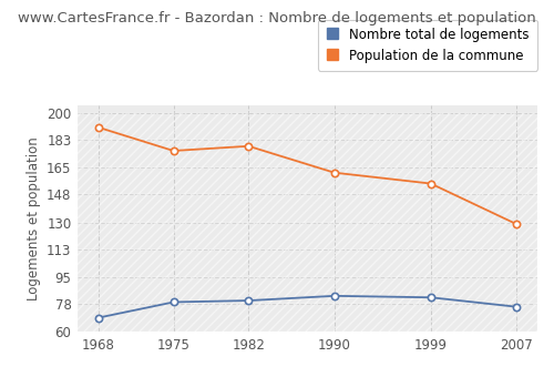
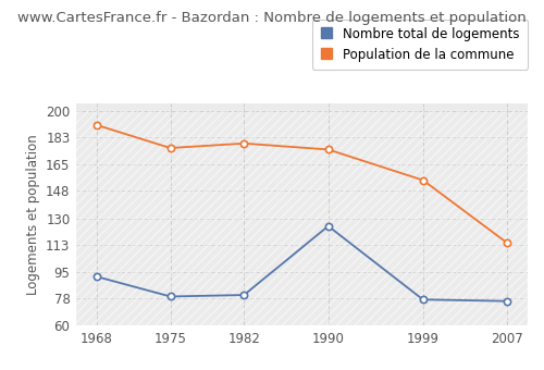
Nombre total de logements/1968: 69 -> 92
Nombre total de logements/1990: 83 -> 125
Population de la commune/1990: 162 -> 175
Nombre total de logements/1999: 82 -> 77
Population de la commune/2007: 129 -> 114
